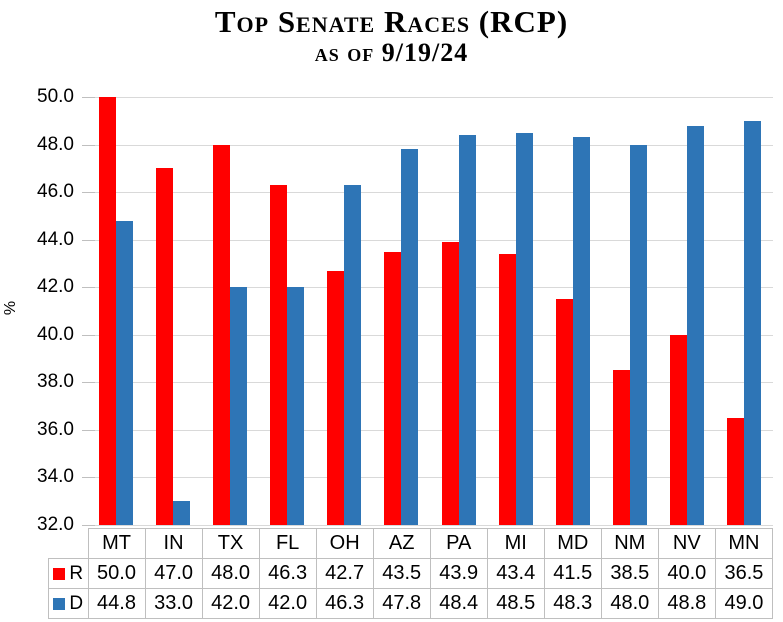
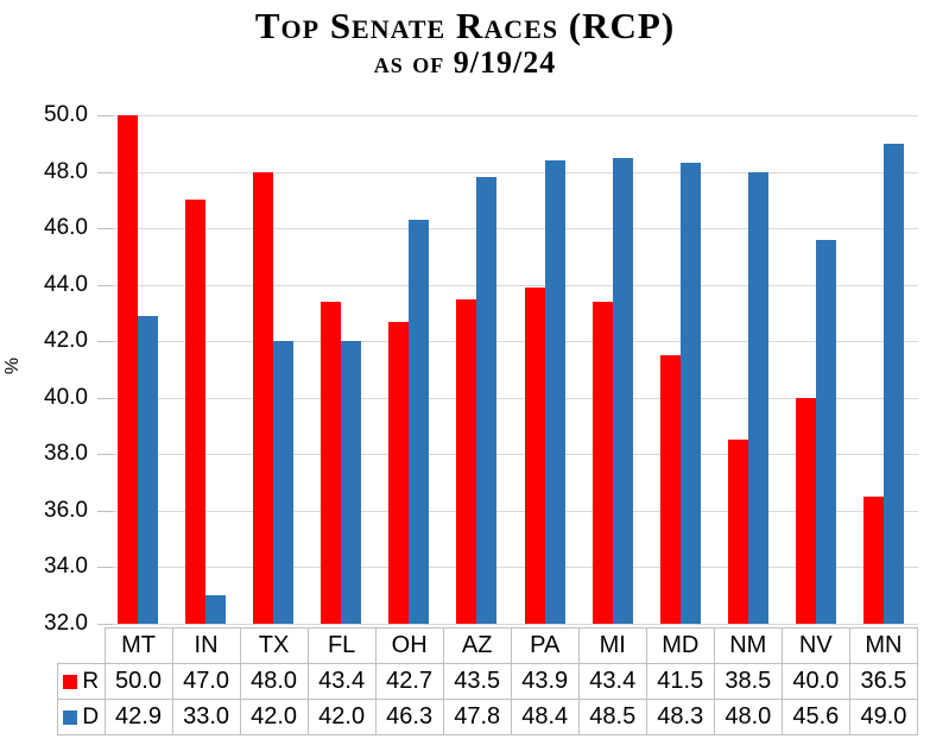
D/MT: 44.8 -> 42.9
R/FL: 46.3 -> 43.4
D/NV: 48.8 -> 45.6
